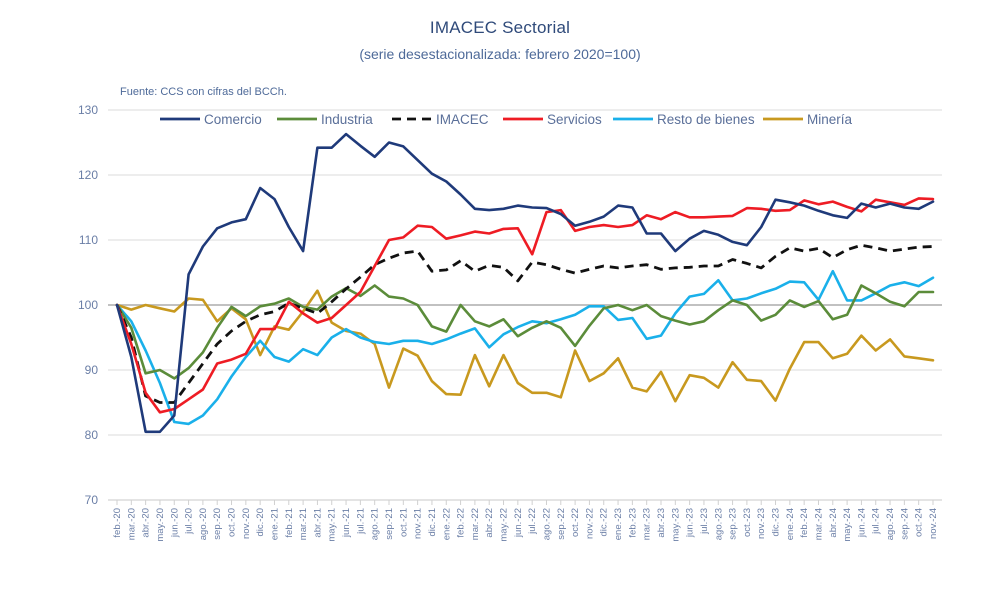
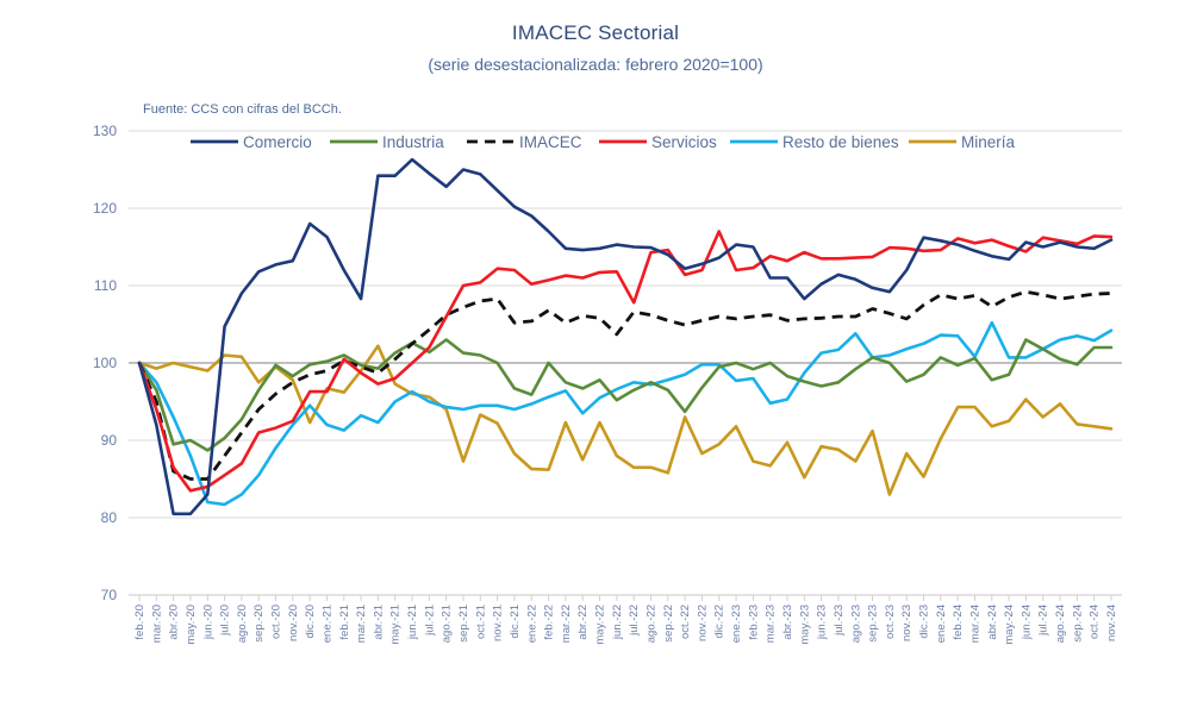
Servicios/dic.-22: 112 -> 117
Minería/oct.-23: 88 -> 83
